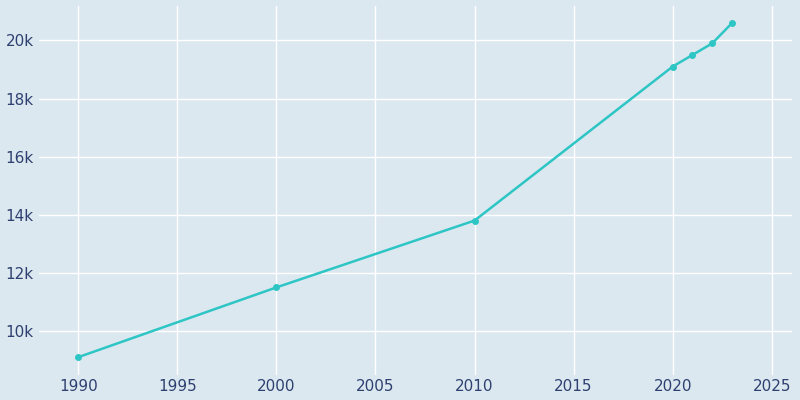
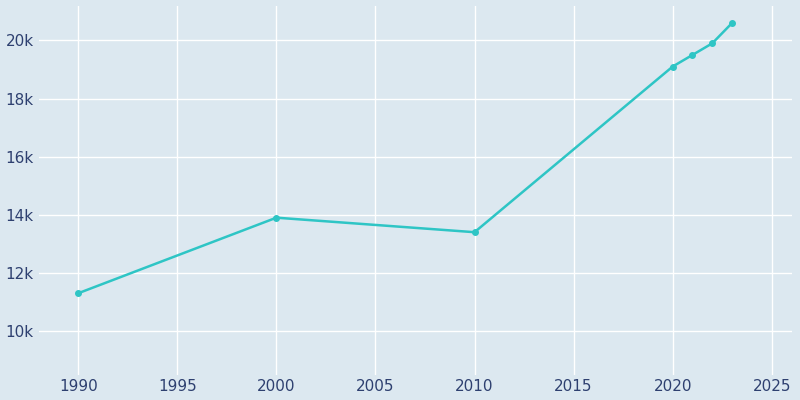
1990: 9.1k -> 11.3k
2000: 11.5k -> 13.9k
2010: 13.8k -> 13.4k
